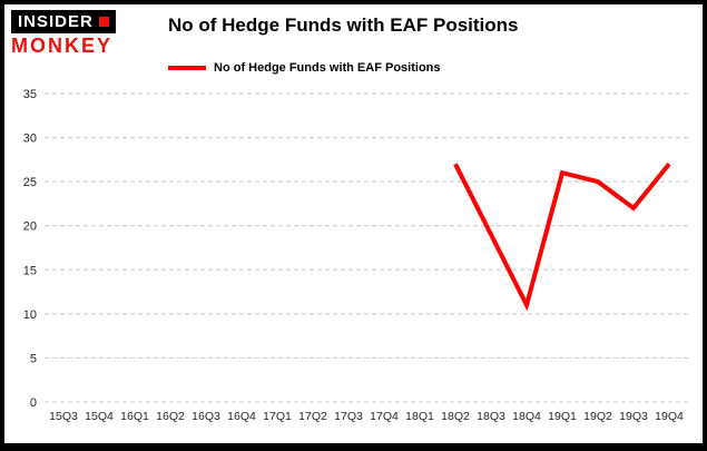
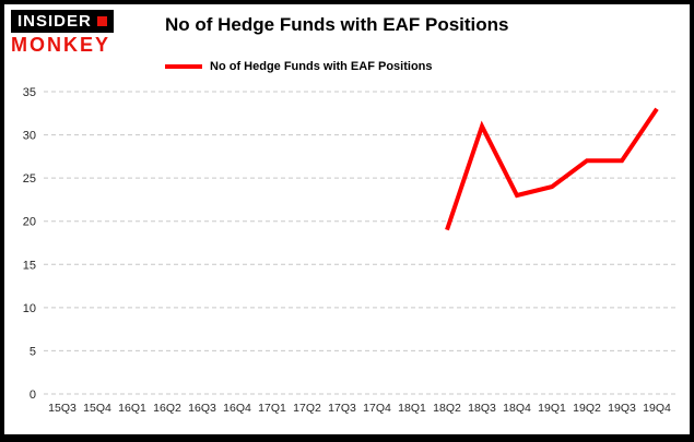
18Q2: 27 -> 19
18Q3: 19 -> 31
18Q4: 11 -> 23
19Q1: 26 -> 24
19Q2: 25 -> 27
19Q3: 22 -> 27
19Q4: 27 -> 33
